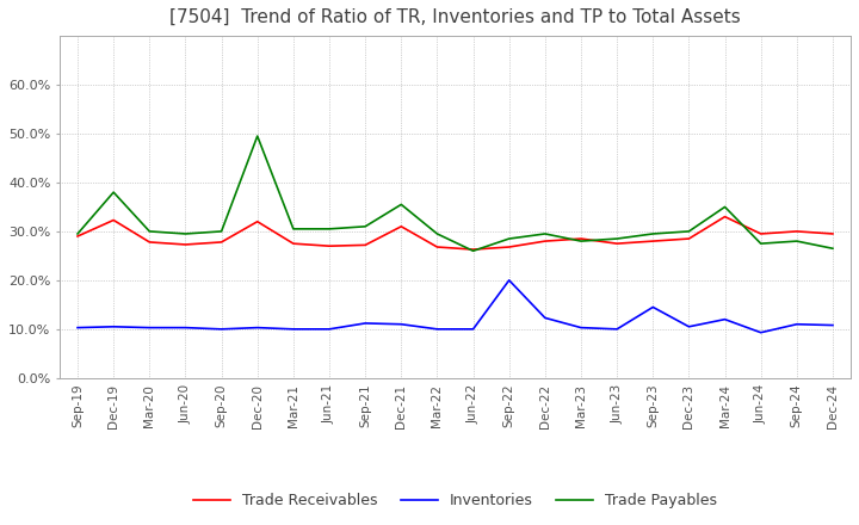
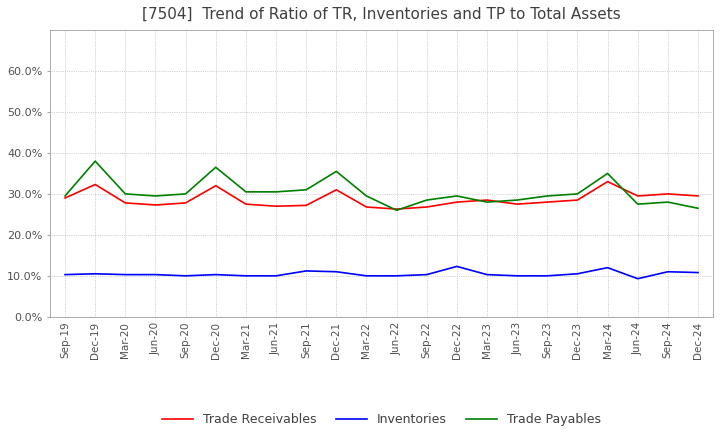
Trade Payables/Dec-20: 49.5% -> 36.5%
Inventories/Sep-22: 20.0% -> 10.3%
Inventories/Sep-23: 14.5% -> 10.0%
